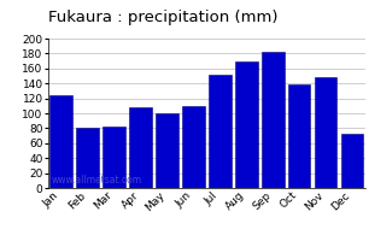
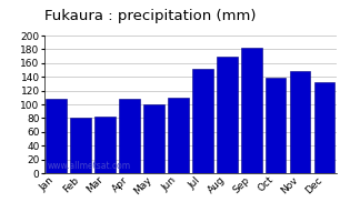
Jan: 124 -> 108
Dec: 72 -> 133
